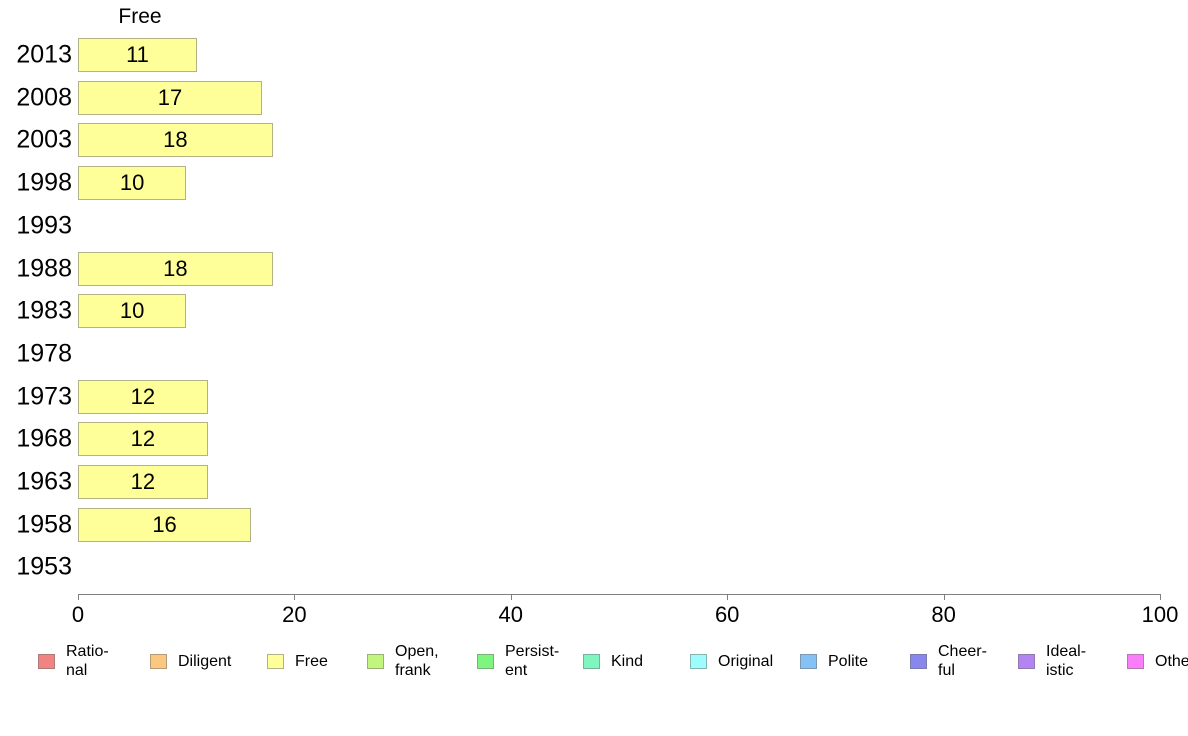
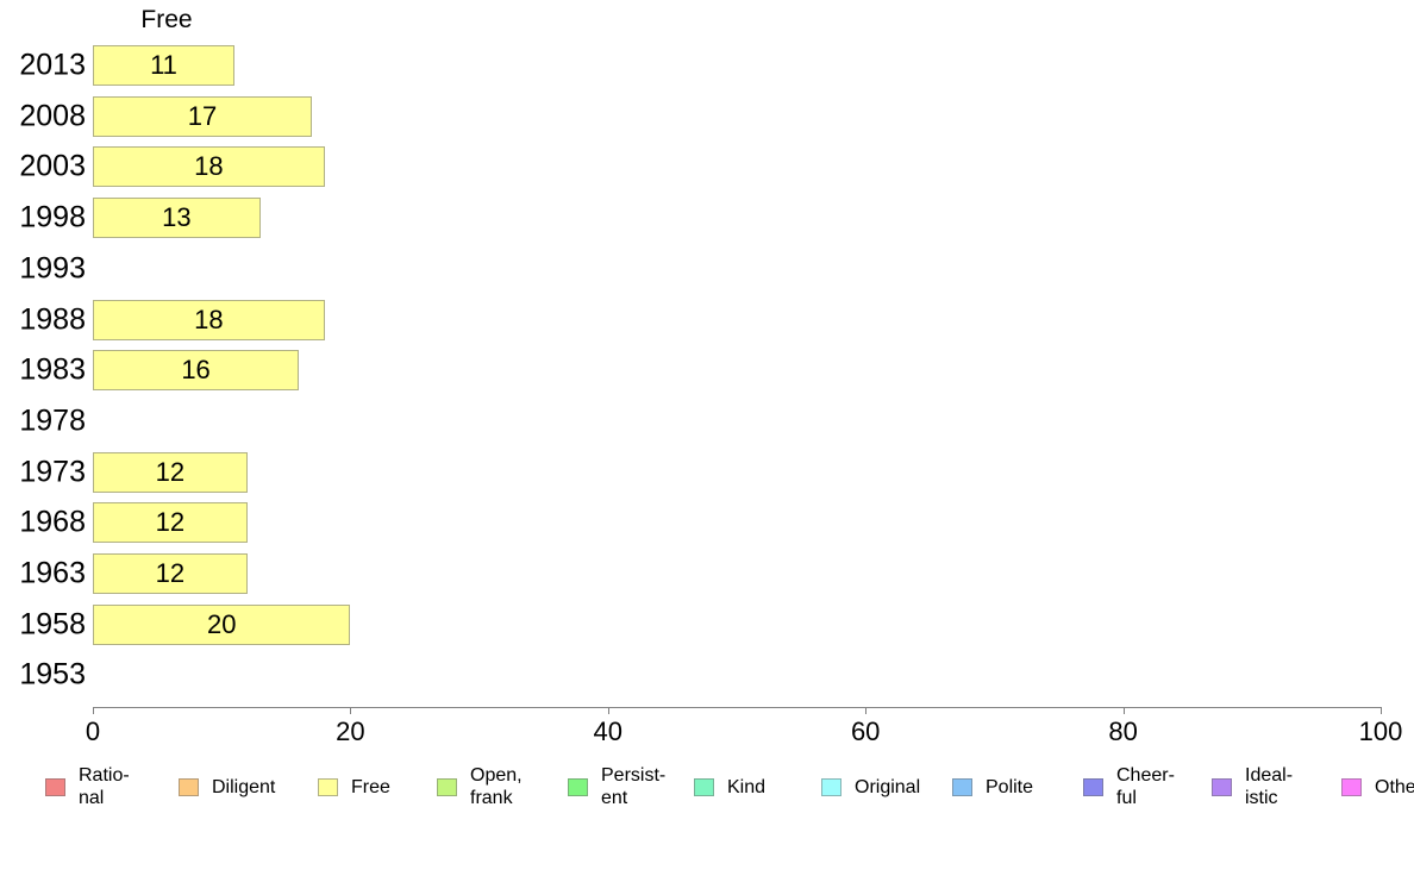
1998: 10 -> 13
1983: 10 -> 16
1958: 16 -> 20
